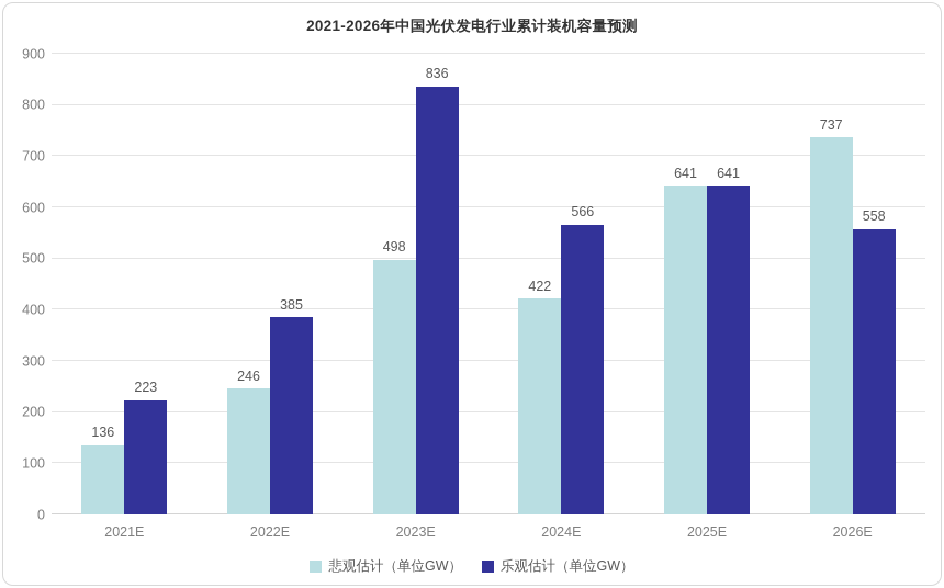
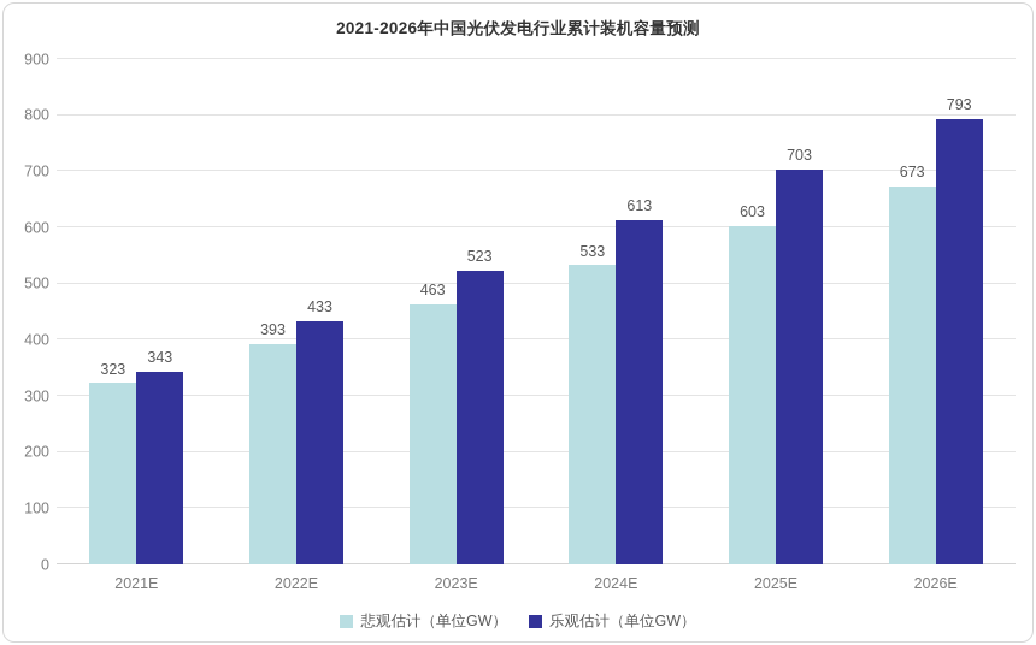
悲观估计（单位GW）/2021E: 136 -> 323
乐观估计（单位GW）/2021E: 223 -> 343
悲观估计（单位GW）/2022E: 246 -> 393
乐观估计（单位GW）/2022E: 385 -> 433
悲观估计（单位GW）/2023E: 498 -> 463
乐观估计（单位GW）/2023E: 836 -> 523
悲观估计（单位GW）/2024E: 422 -> 533
乐观估计（单位GW）/2024E: 566 -> 613
悲观估计（单位GW）/2025E: 641 -> 603
乐观估计（单位GW）/2025E: 641 -> 703
悲观估计（单位GW）/2026E: 737 -> 673
乐观估计（单位GW）/2026E: 558 -> 793
